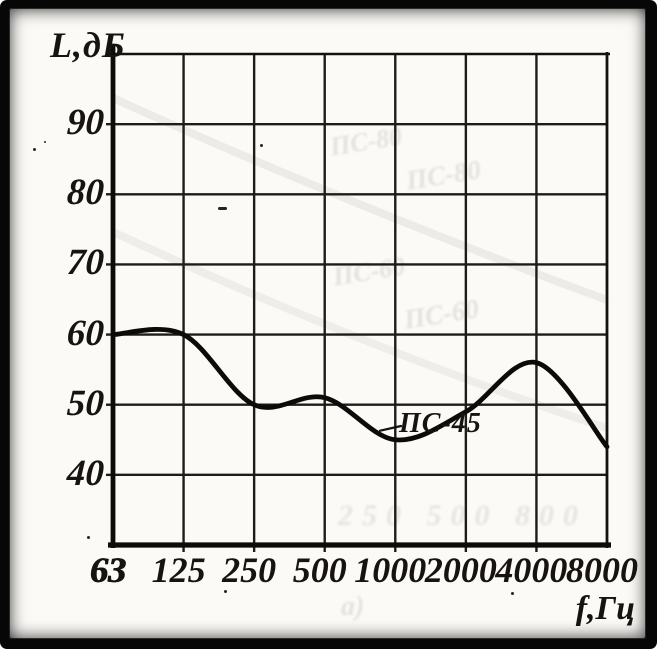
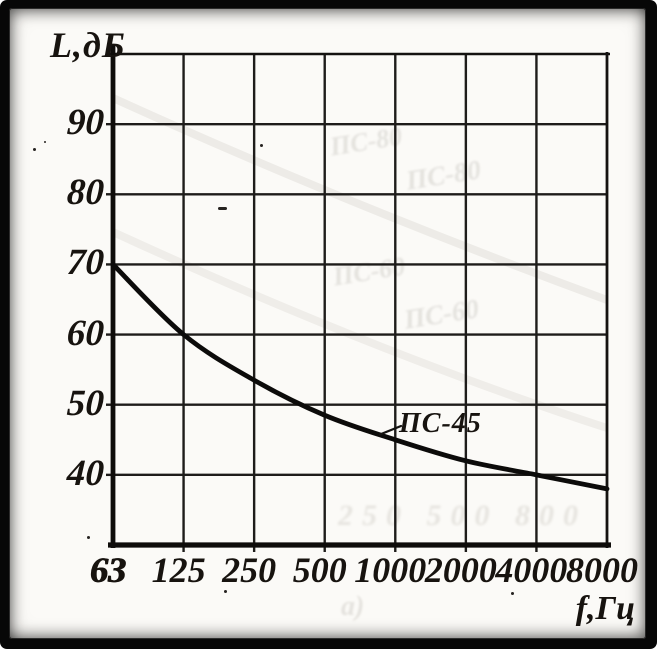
63: 60 -> 70
250: 50 -> 54
500: 51 -> 48
2000: 49 -> 42
4000: 56 -> 40
8000: 44 -> 38
